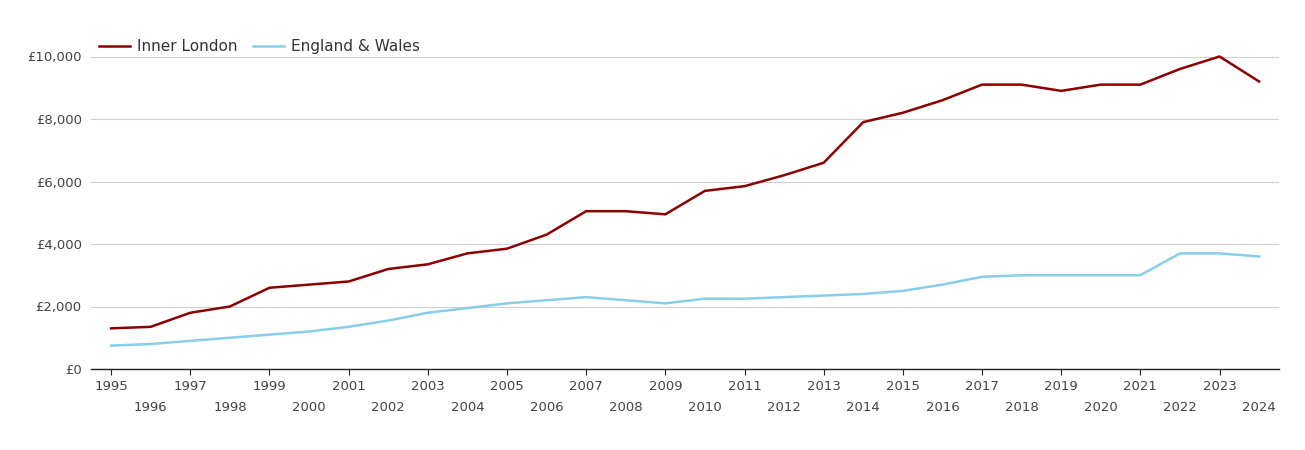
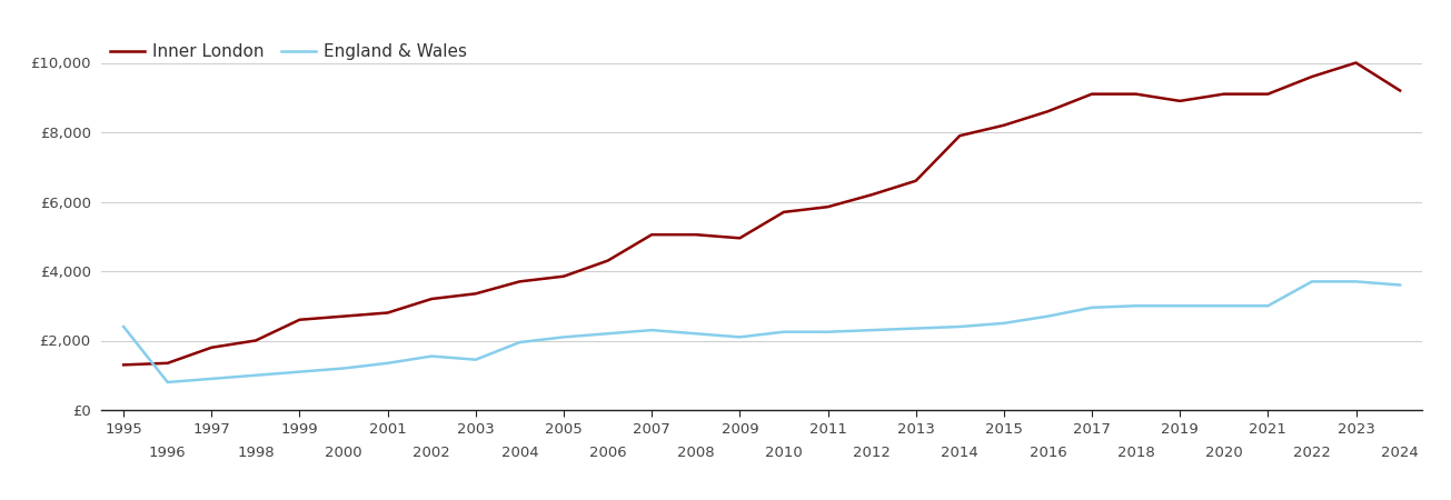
England & Wales/1995: £750 -> £2,400
England & Wales/2003: £1,800 -> £1,450
